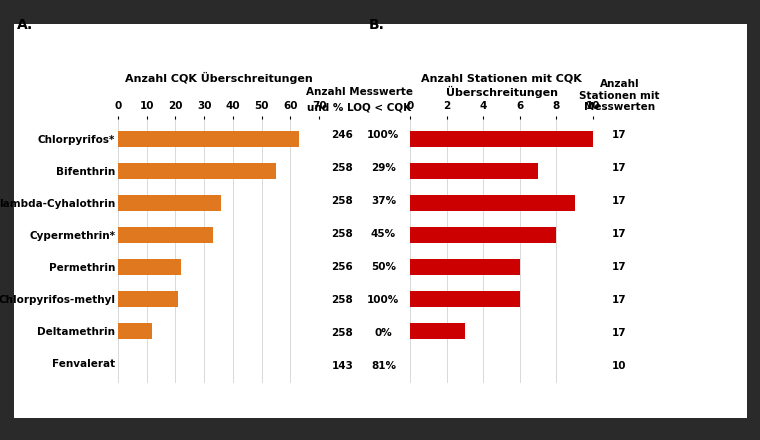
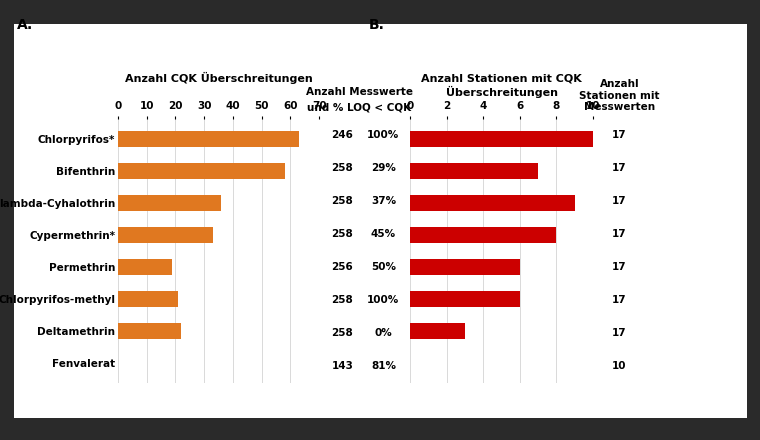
Anzahl CQK Überschreitungen/Bifenthrin: 55 -> 58
Anzahl CQK Überschreitungen/Permethrin: 22 -> 19
Anzahl CQK Überschreitungen/Deltamethrin: 12 -> 22
